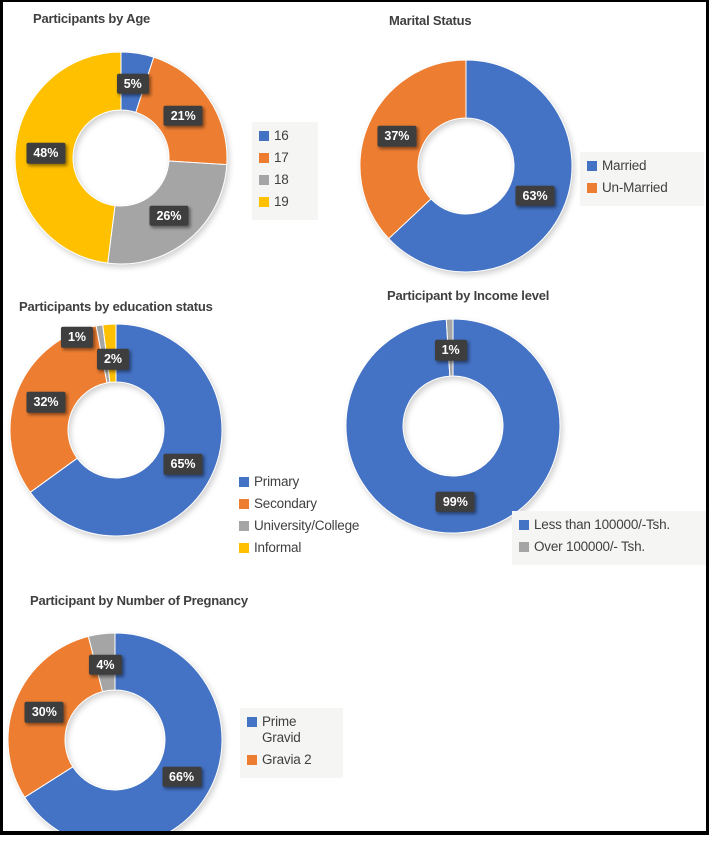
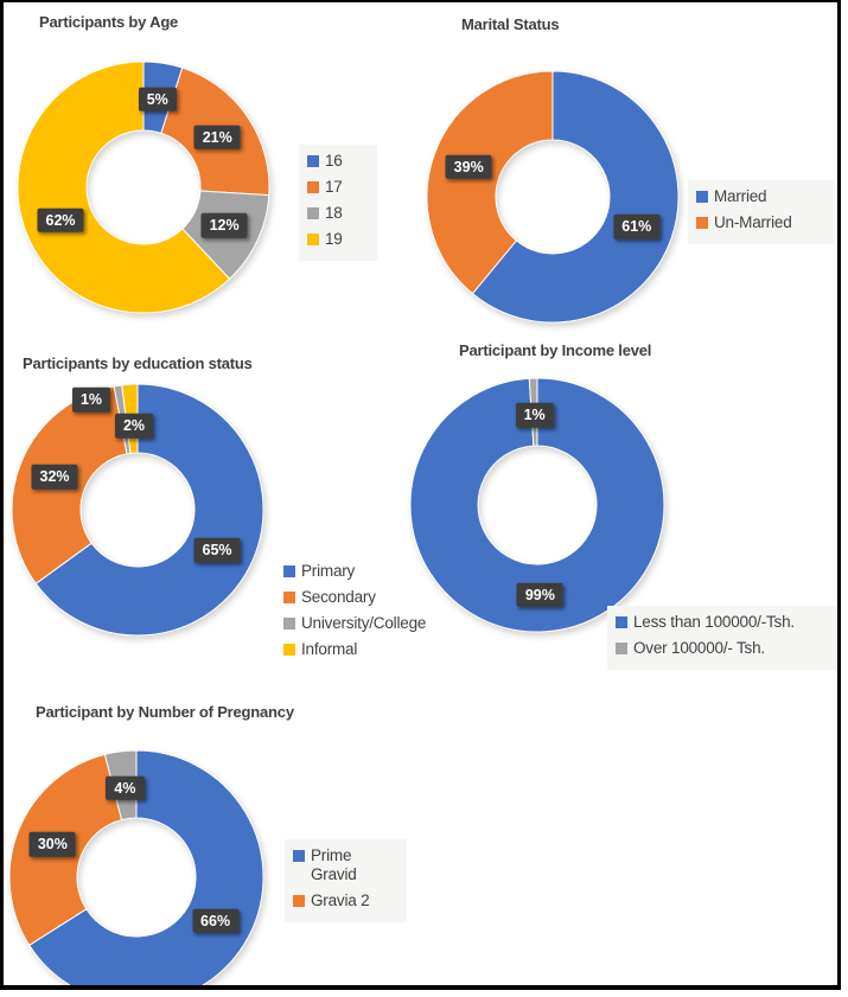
Participants by Age/18: 26% -> 12%
Participants by Age/19: 48% -> 62%
Marital Status/Married: 63% -> 61%
Marital Status/Un-Married: 37% -> 39%
